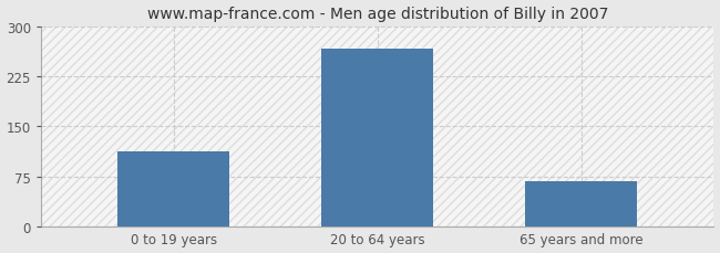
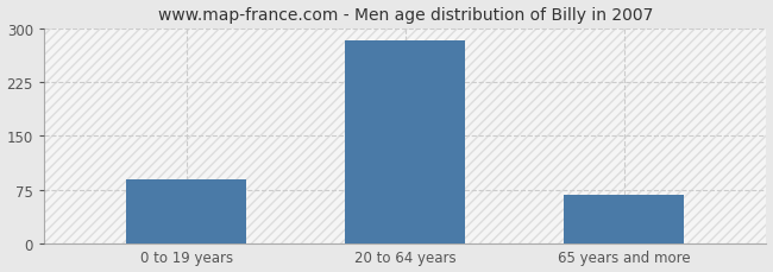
0 to 19 years: 112 -> 90
20 to 64 years: 266 -> 283
